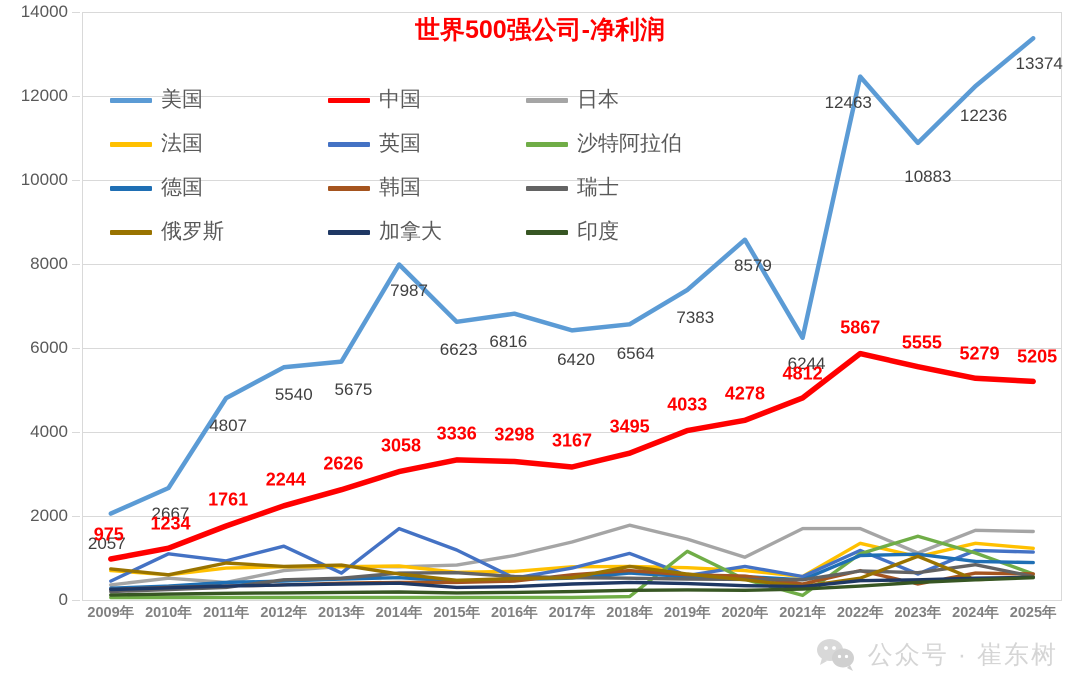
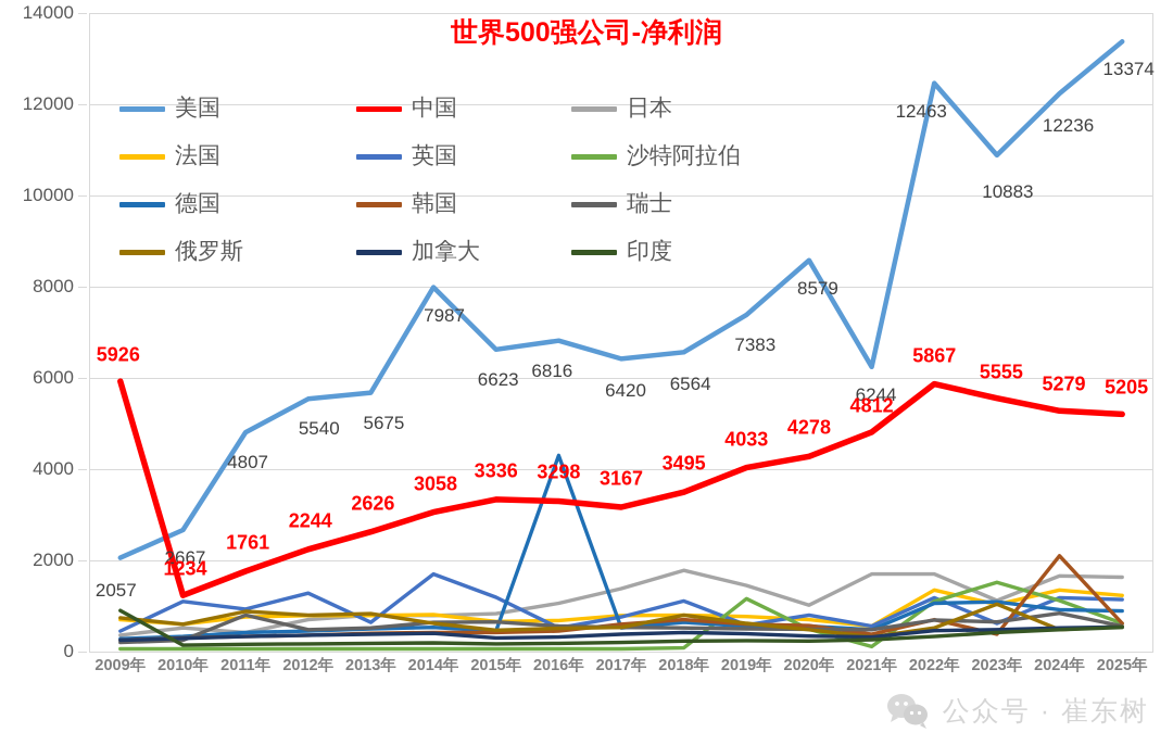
中国/2009年: 975 -> 5926
印度/2009年: 100 -> 900
瑞士/2011年: 300 -> 800
德国/2016年: 500 -> 4300
韩国/2024年: 600 -> 2100
